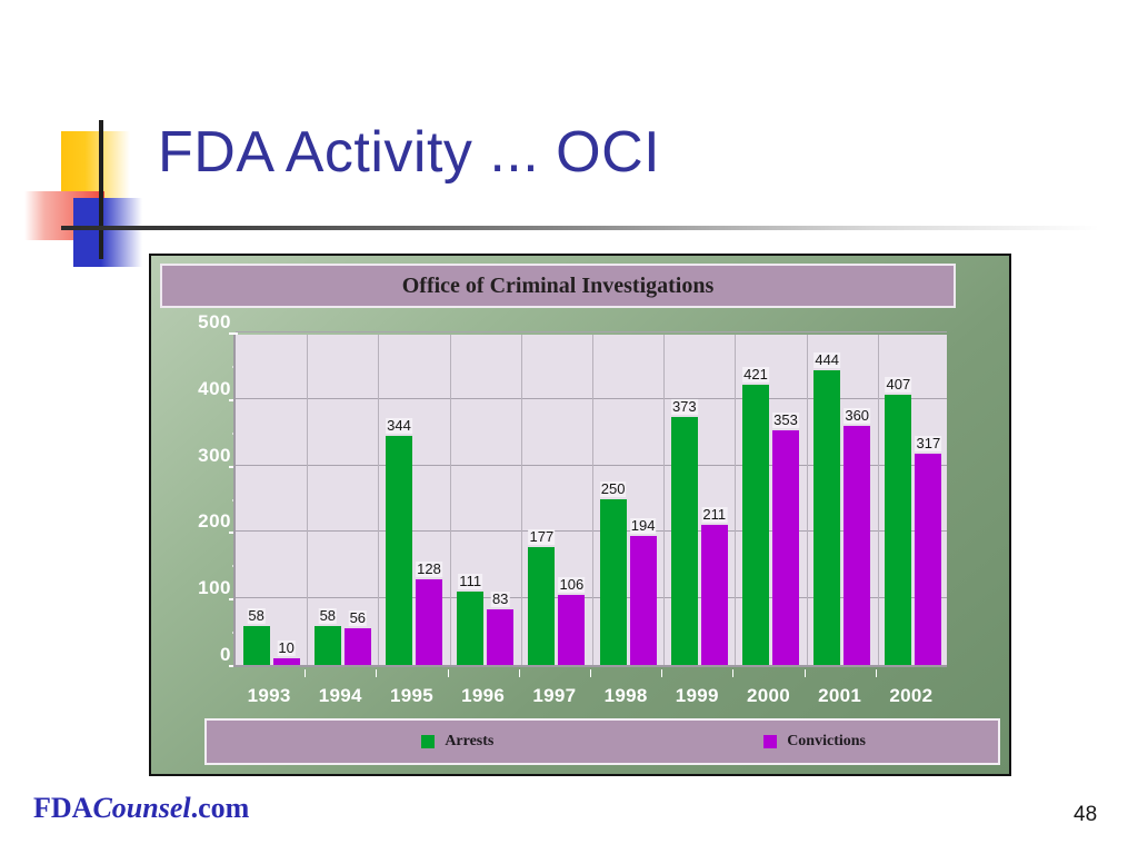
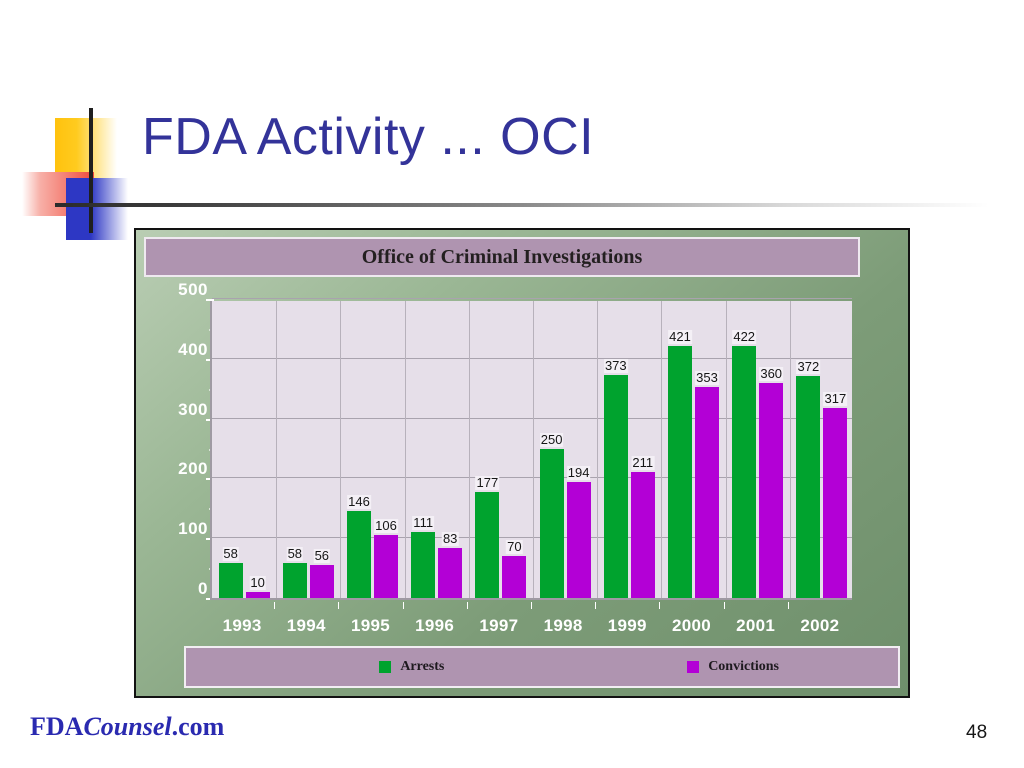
Arrests/1995: 344 -> 146
Convictions/1995: 128 -> 106
Convictions/1997: 106 -> 70
Arrests/2001: 444 -> 422
Arrests/2002: 407 -> 372
